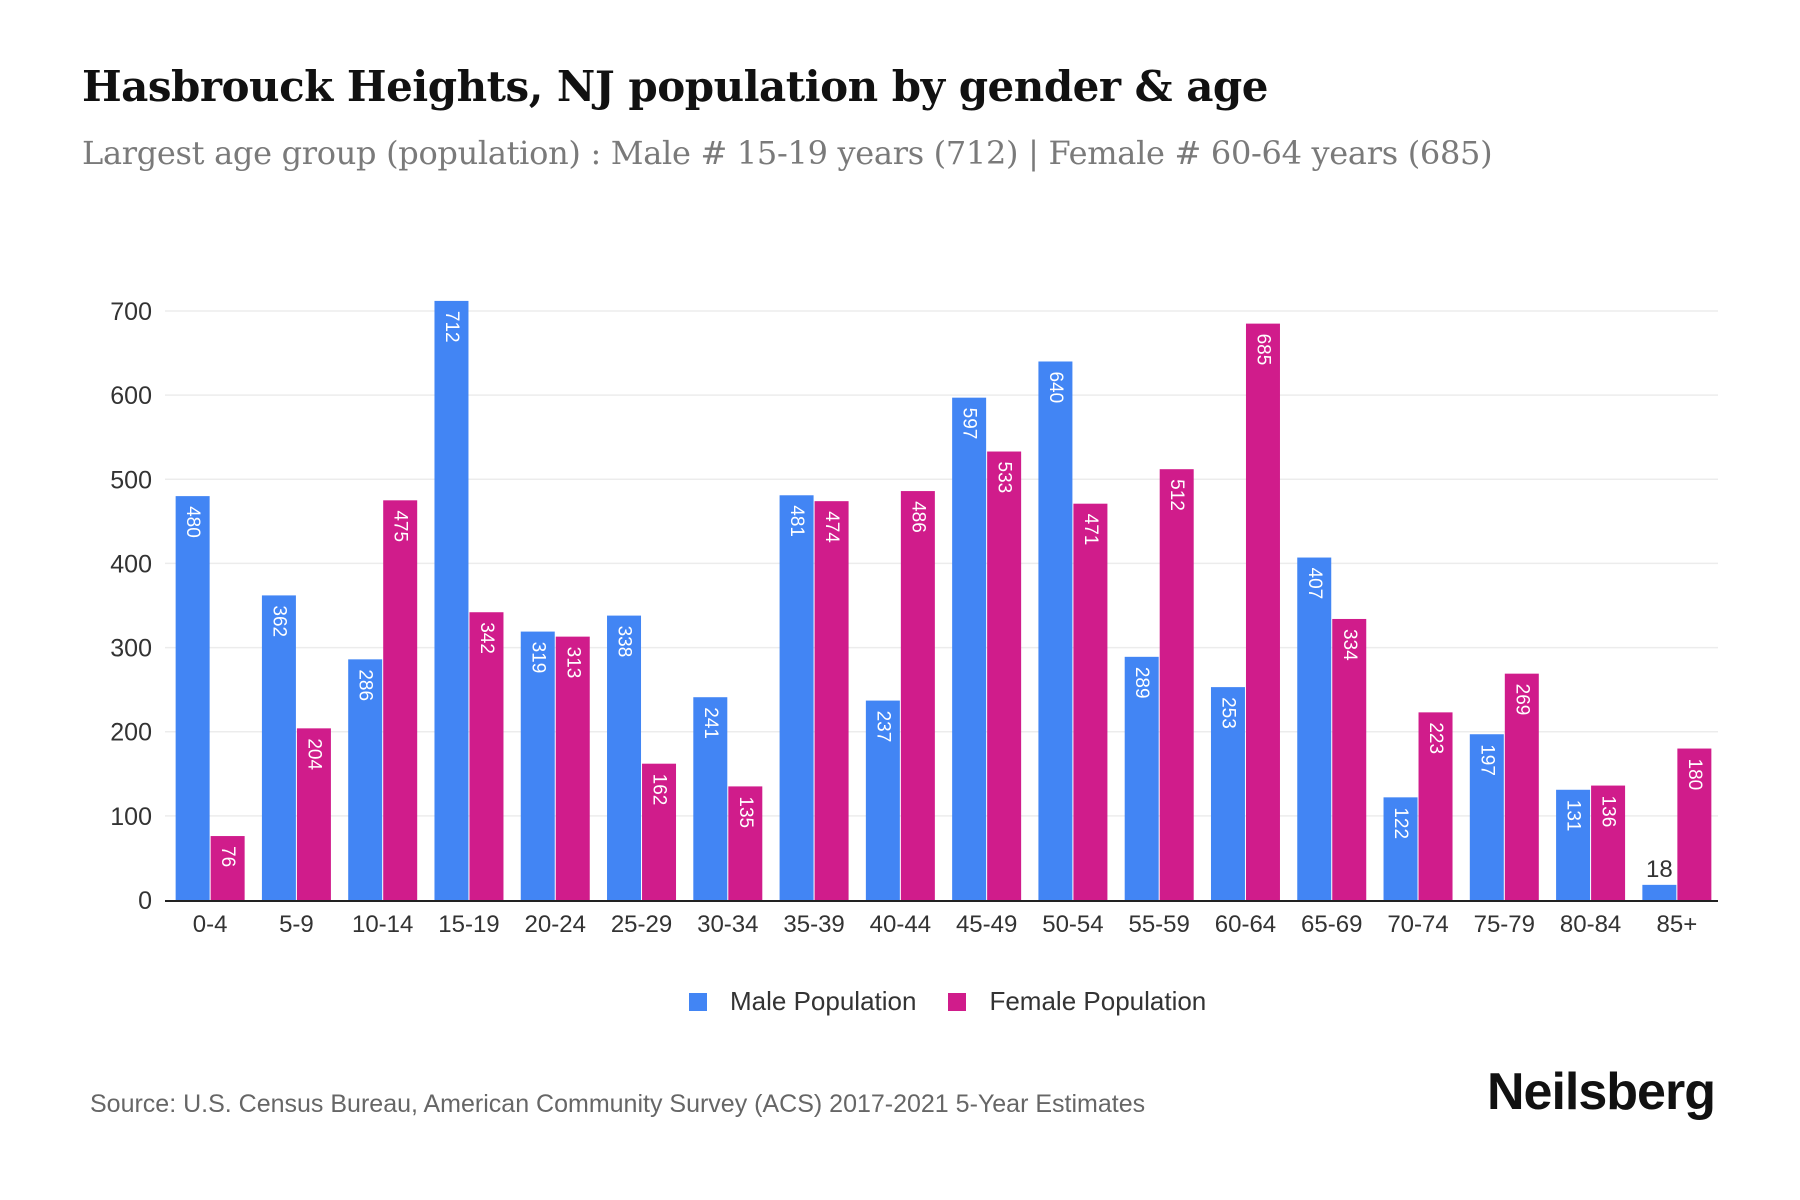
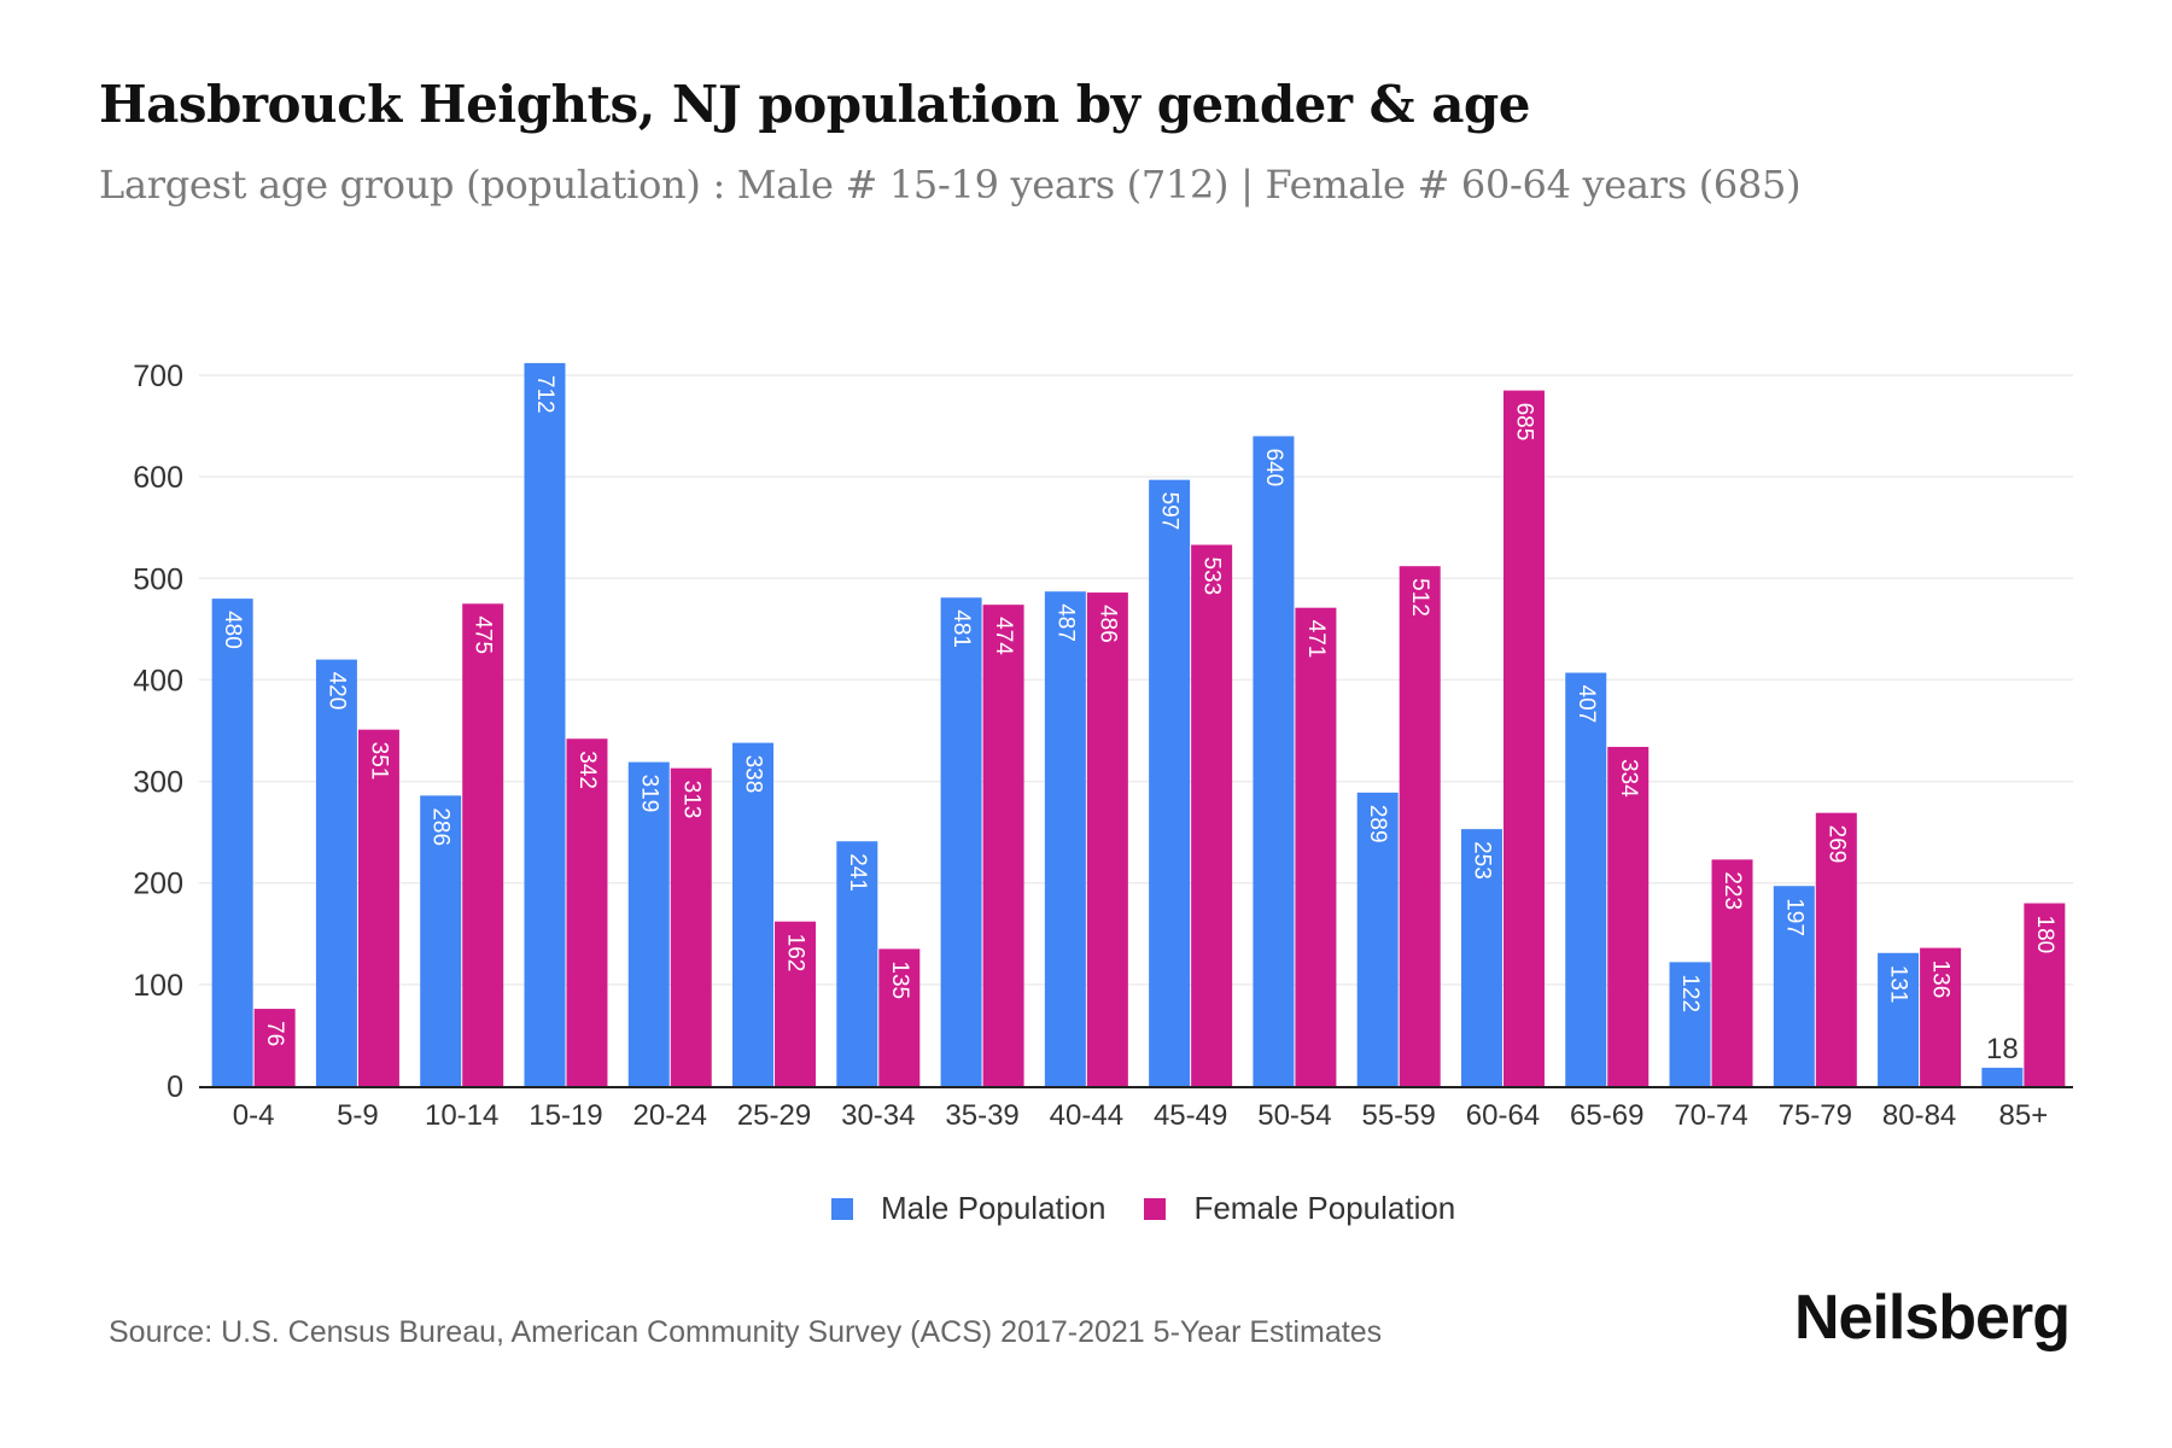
Male Population/5-9: 362 -> 420
Female Population/5-9: 204 -> 351
Male Population/40-44: 237 -> 487
